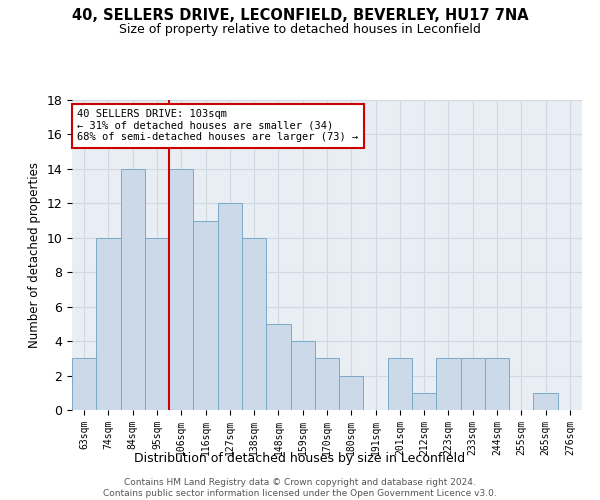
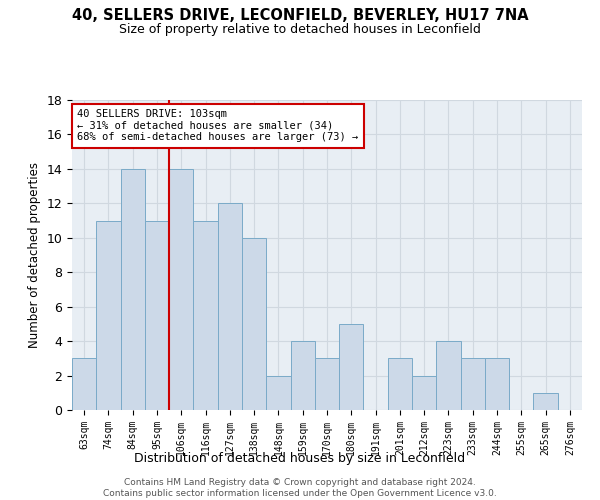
74sqm: 10 -> 11
95sqm: 10 -> 11
148sqm: 5 -> 2
180sqm: 2 -> 5
212sqm: 1 -> 2
223sqm: 3 -> 4
